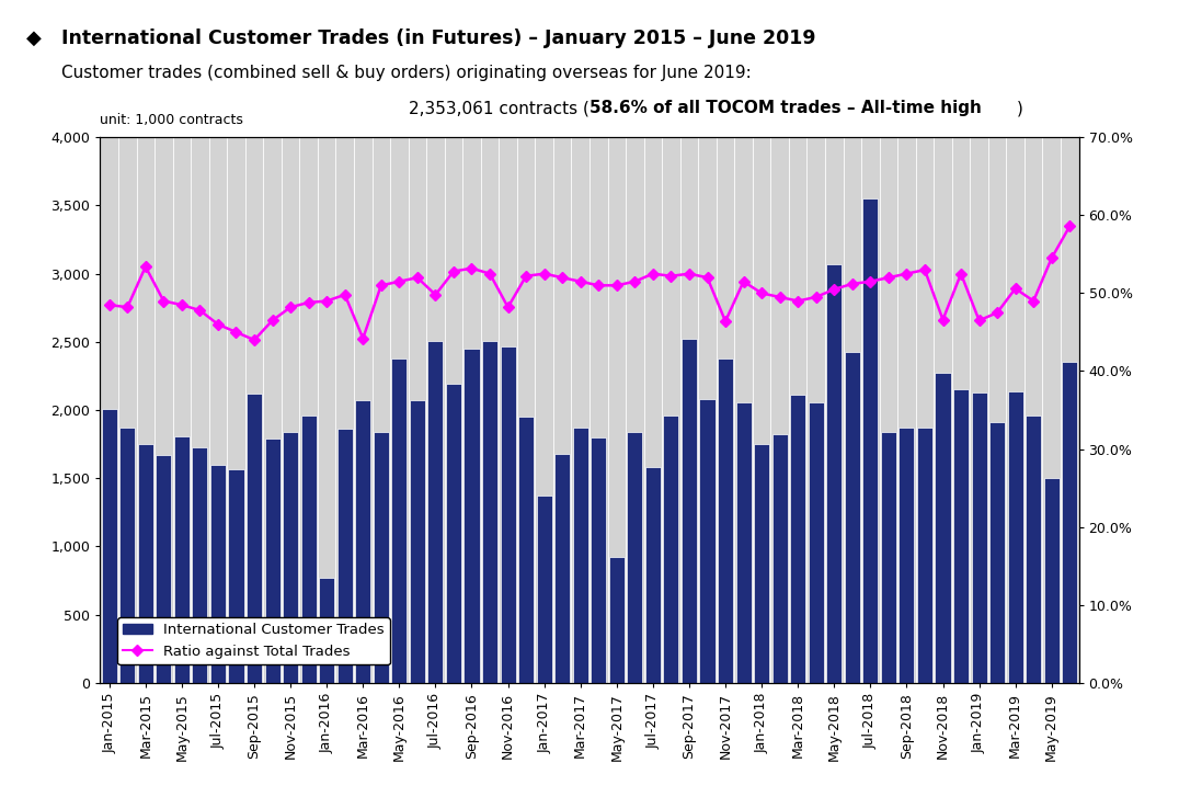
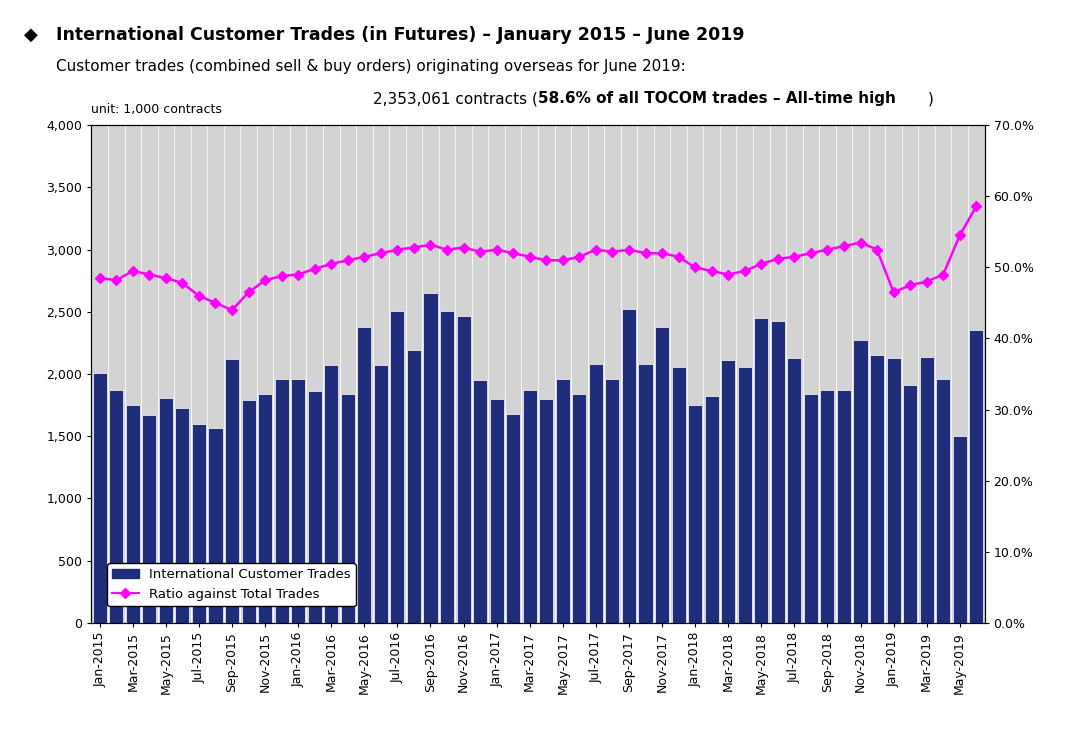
Ratio against Total Trades/Mar-2015: 53.4% -> 49.5%
International Customer Trades/Jan-2016: 770 -> 1,960
Ratio against Total Trades/Mar-2016: 44.2% -> 50.5%
Ratio against Total Trades/Jul-2016: 49.8% -> 52.5%
International Customer Trades/Sep-2016: 2,450 -> 2,650
Ratio against Total Trades/Nov-2016: 48.2% -> 52.8%
International Customer Trades/Jan-2017: 1,370 -> 1,800
International Customer Trades/May-2017: 920 -> 1,960
International Customer Trades/Jul-2017: 1,580 -> 2,080
Ratio against Total Trades/Nov-2017: 46.4% -> 52.0%
International Customer Trades/May-2018: 3,070 -> 2,450
International Customer Trades/Jul-2018: 3,550 -> 2,130
Ratio against Total Trades/Nov-2018: 46.6% -> 53.5%
Ratio against Total Trades/Mar-2019: 50.6% -> 48.0%
